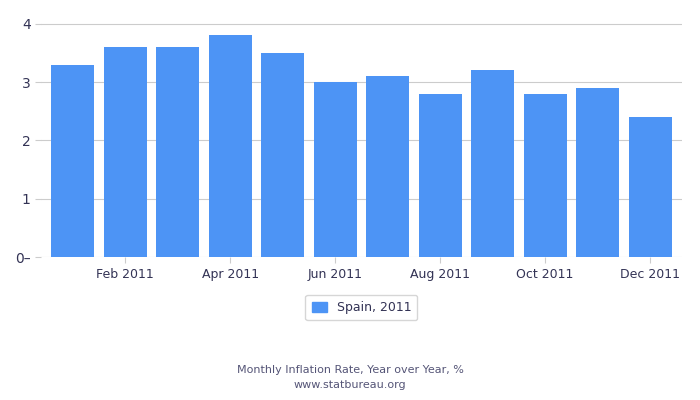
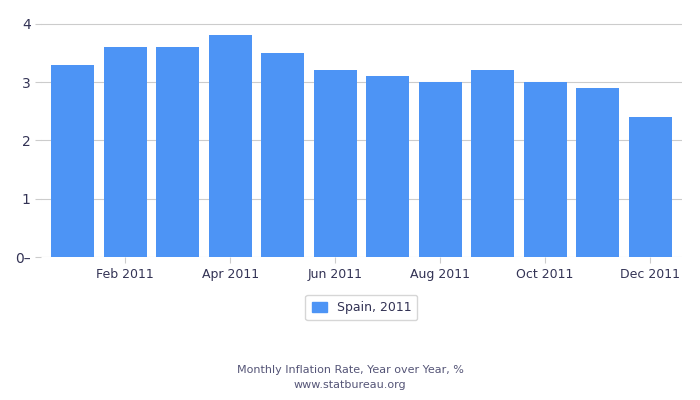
Jun 2011: 3.0 -> 3.2
Aug 2011: 2.8 -> 3.0
Oct 2011: 2.8 -> 3.0
